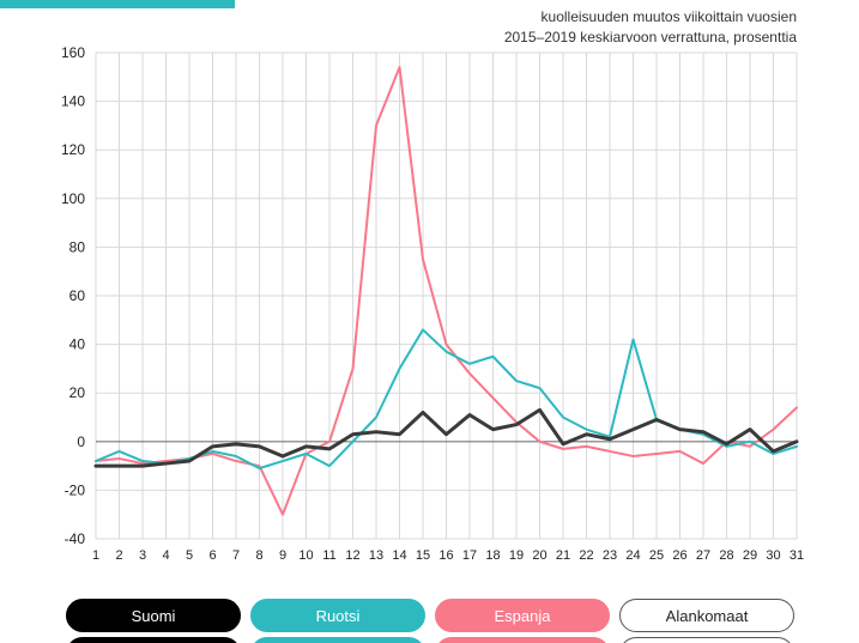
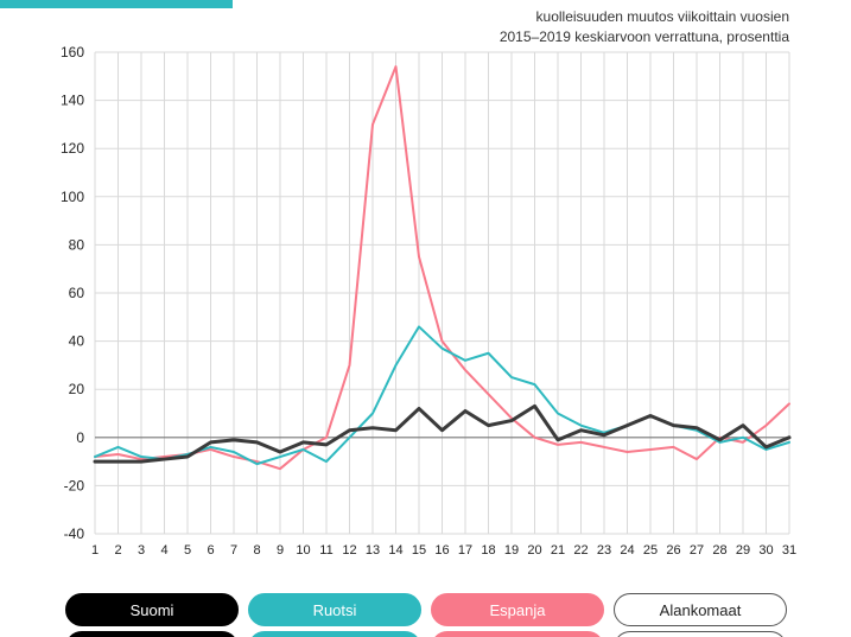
Espanja/9: -30 -> -13
Ruotsi/24: 42 -> 5
